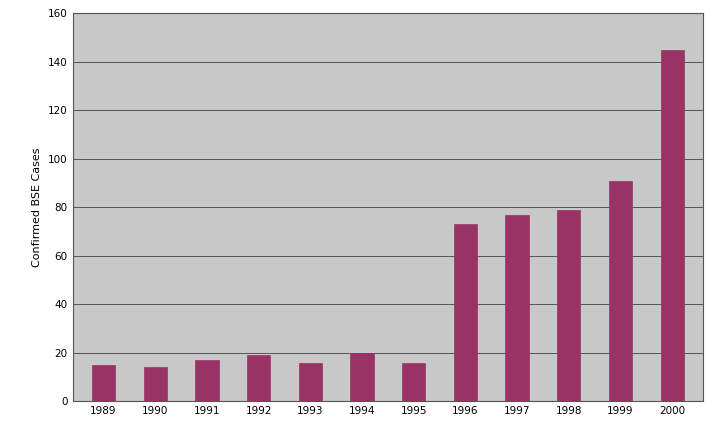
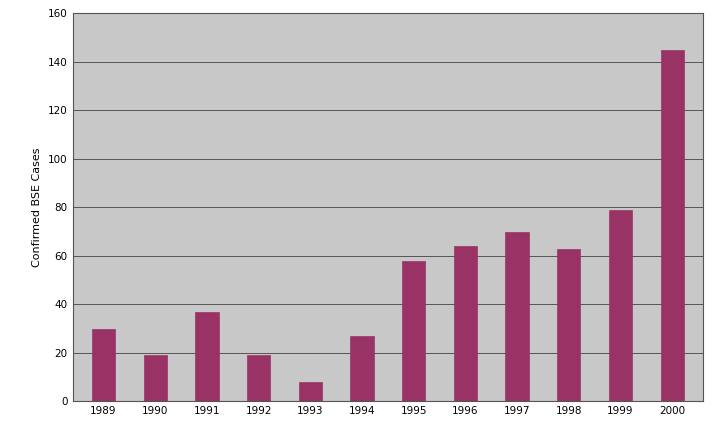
1989: 15 -> 30
1990: 14 -> 19
1991: 17 -> 37
1993: 16 -> 8
1994: 20 -> 27
1995: 16 -> 58
1996: 73 -> 64
1997: 77 -> 70
1998: 79 -> 63
1999: 91 -> 79
